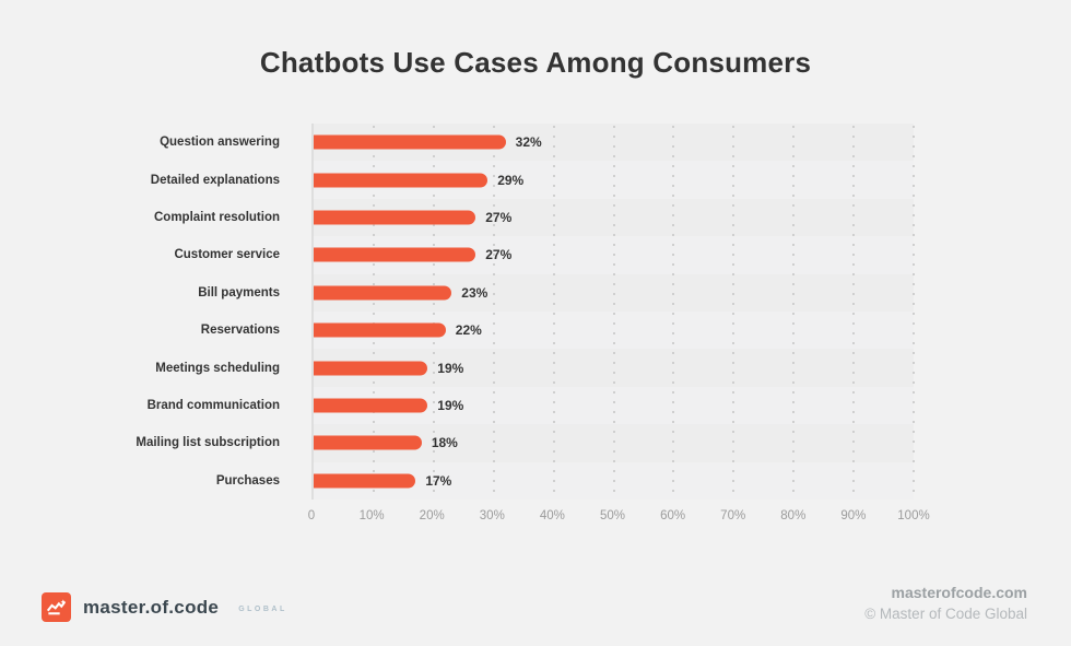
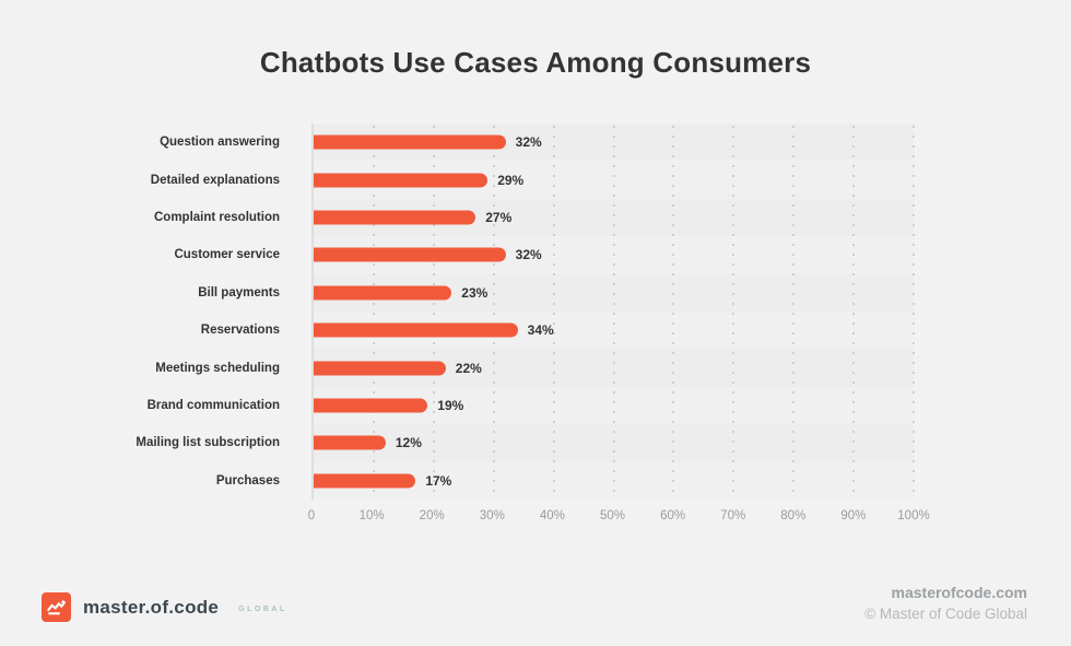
Customer service: 27% -> 32%
Reservations: 22% -> 34%
Meetings scheduling: 19% -> 22%
Mailing list subscription: 18% -> 12%
